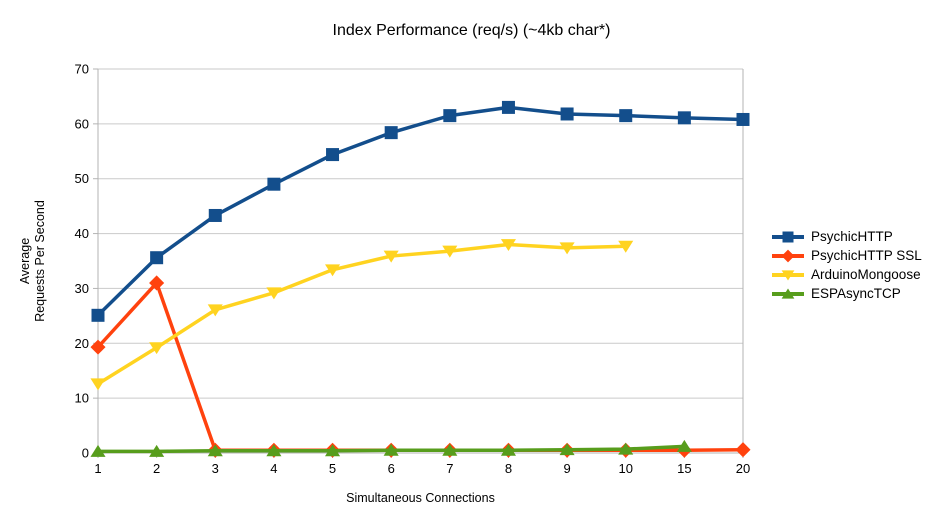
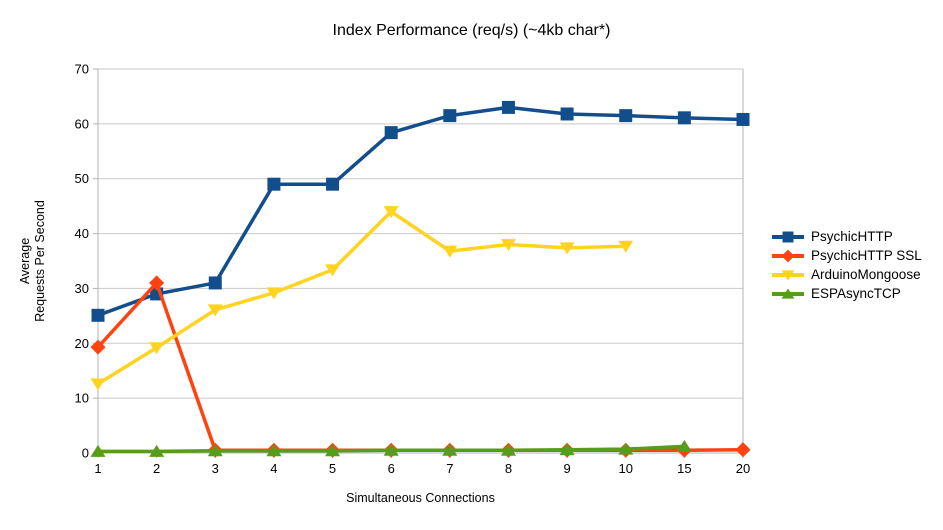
PsychicHTTP/2: 36 -> 29
PsychicHTTP/3: 43 -> 31
PsychicHTTP/5: 54 -> 49
ArduinoMongoose/6: 36 -> 44
